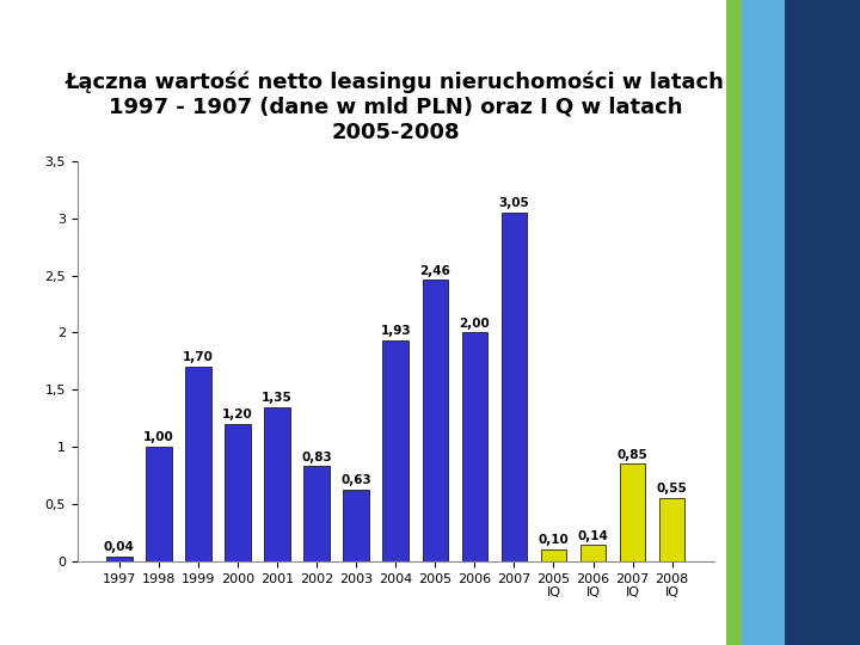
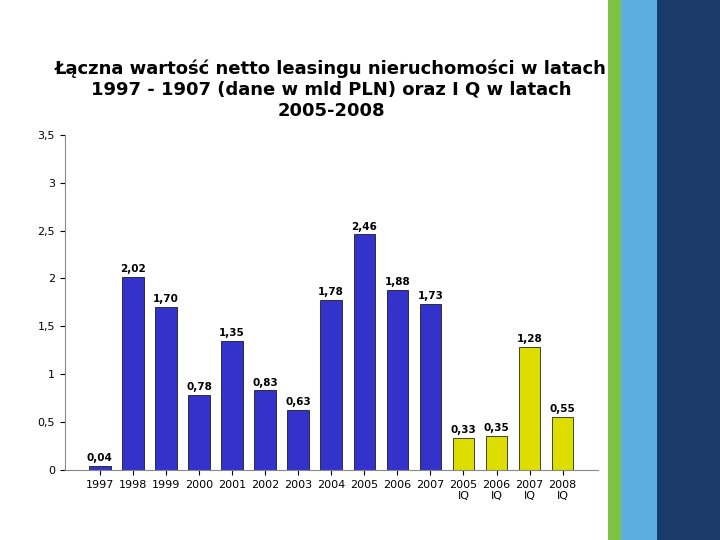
1998: 1,00 -> 2,02
2000: 1,20 -> 0,78
2004: 1,93 -> 1,78
2006: 2,00 -> 1,88
2007: 3,05 -> 1,73
2005 IQ: 0,10 -> 0,33
2006 IQ: 0,14 -> 0,35
2007 IQ: 0,85 -> 1,28
